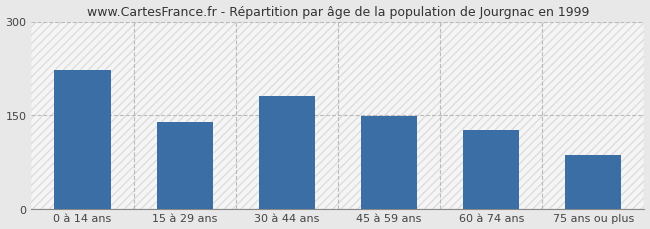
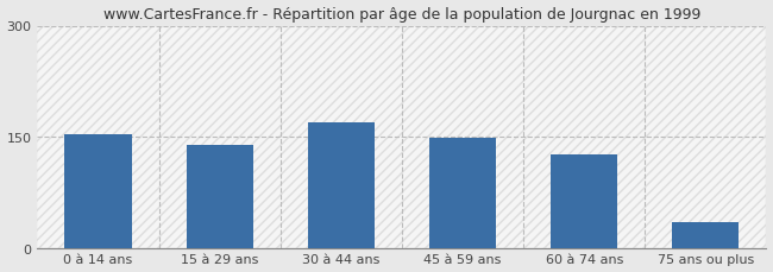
0 à 14 ans: 222 -> 153
30 à 44 ans: 180 -> 170
75 ans ou plus: 86 -> 35
